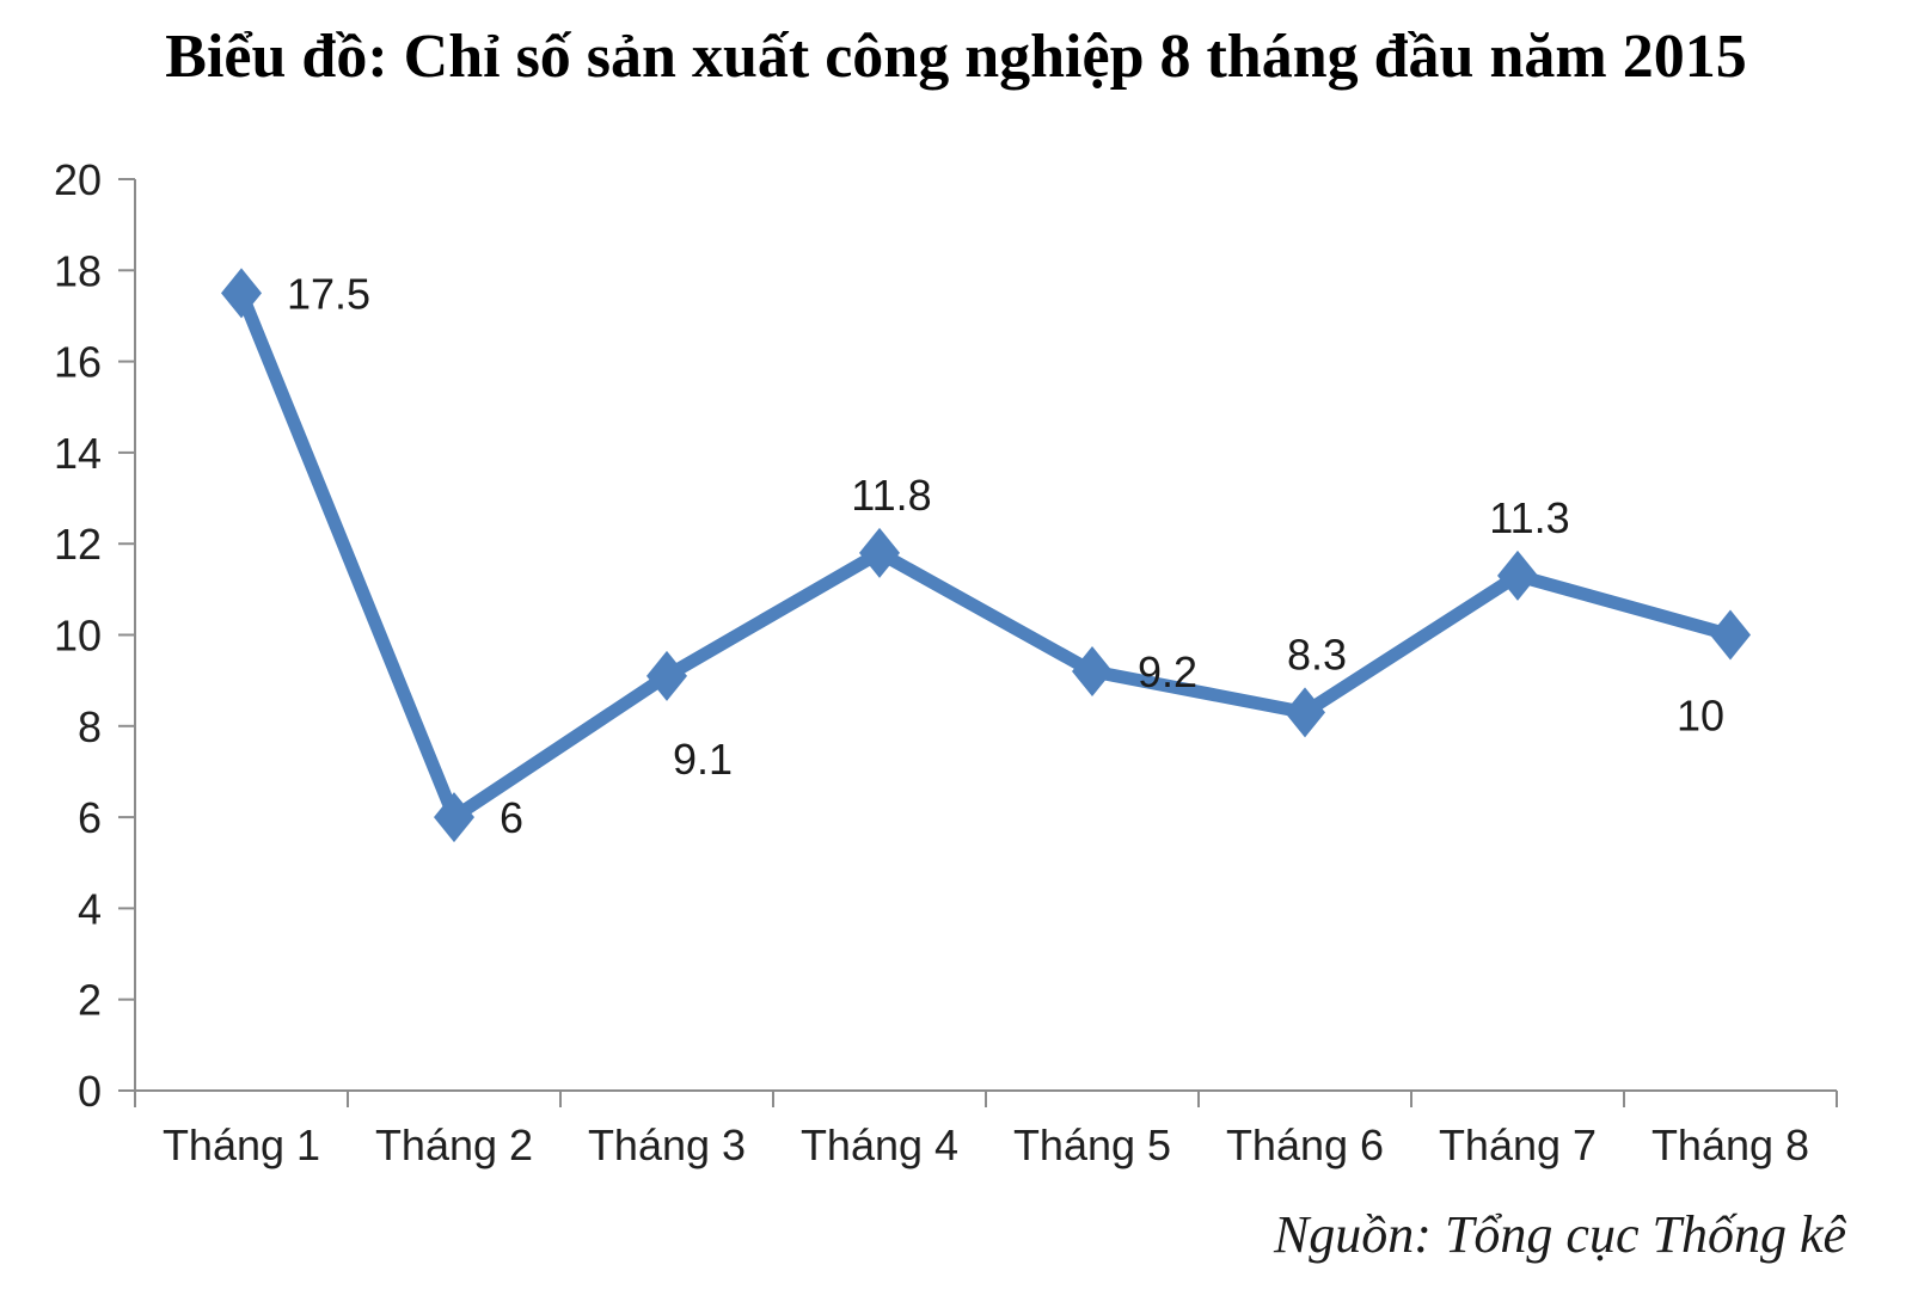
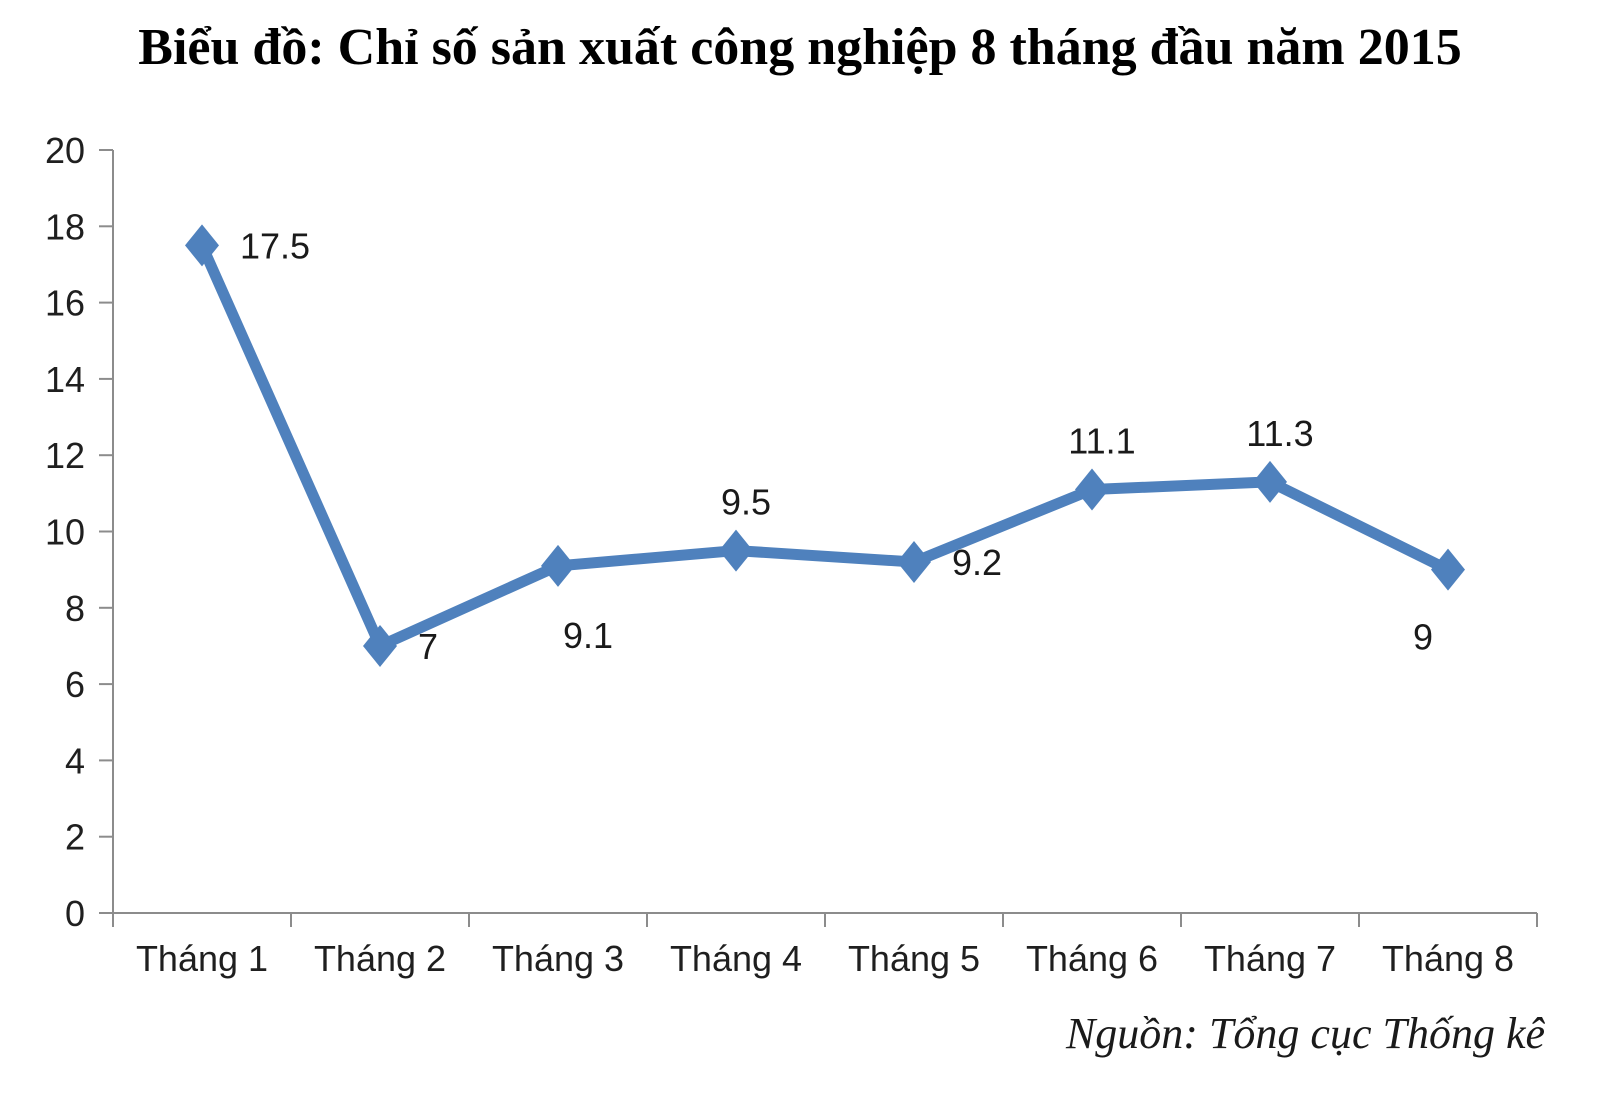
Tháng 2: 6 -> 7
Tháng 4: 11.8 -> 9.5
Tháng 6: 8.3 -> 11.1
Tháng 8: 10 -> 9
